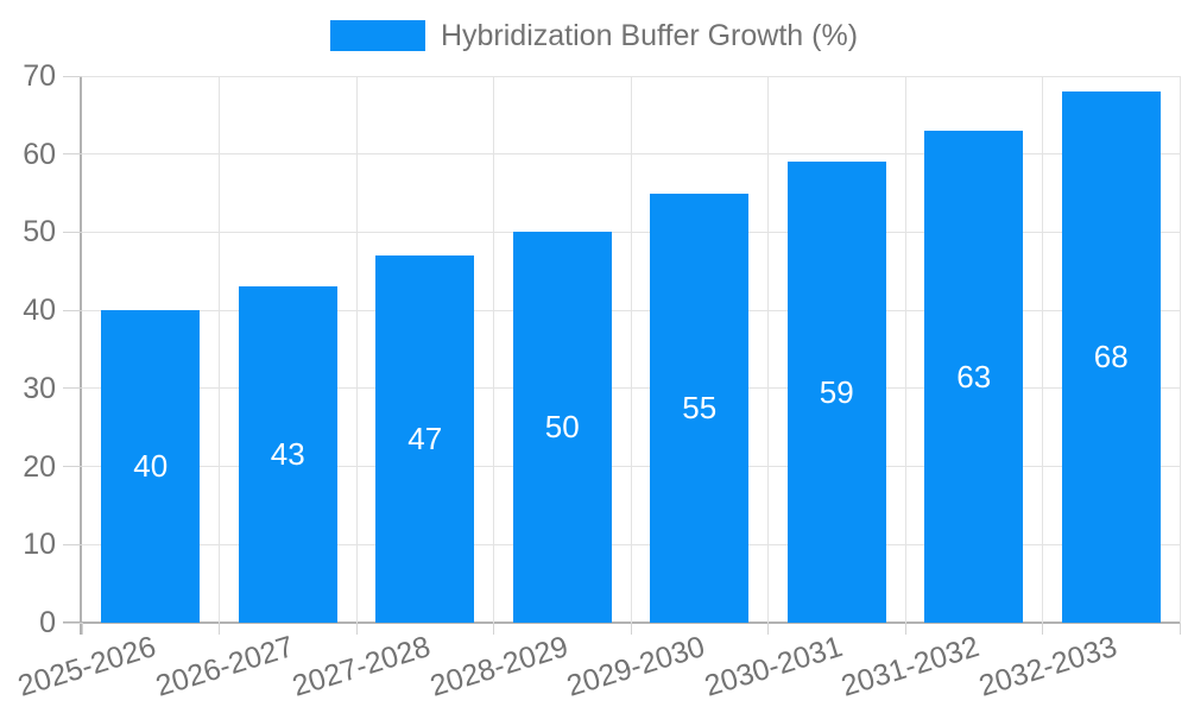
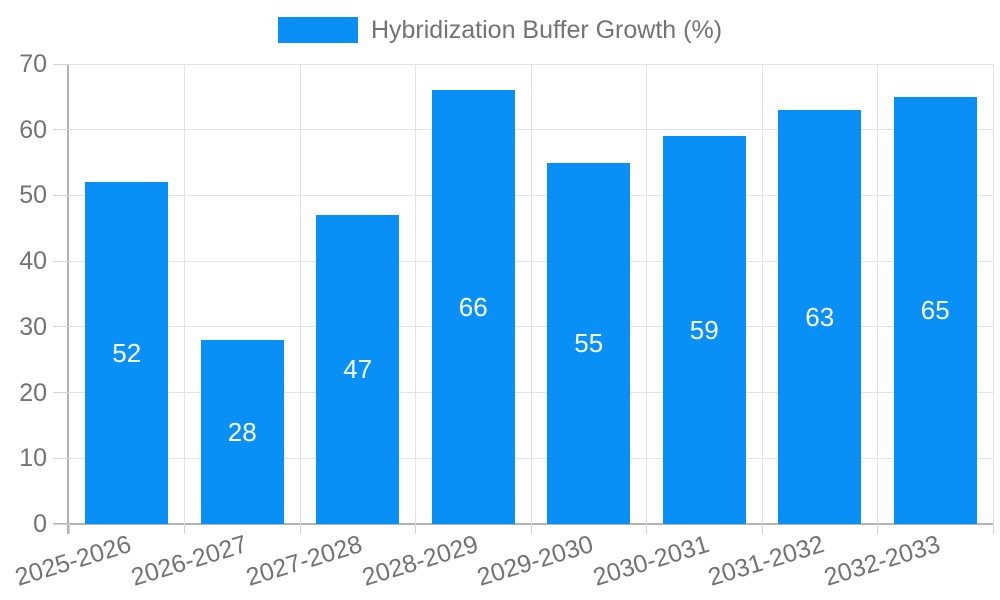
2025-2026: 40 -> 52
2026-2027: 43 -> 28
2028-2029: 50 -> 66
2032-2033: 68 -> 65
